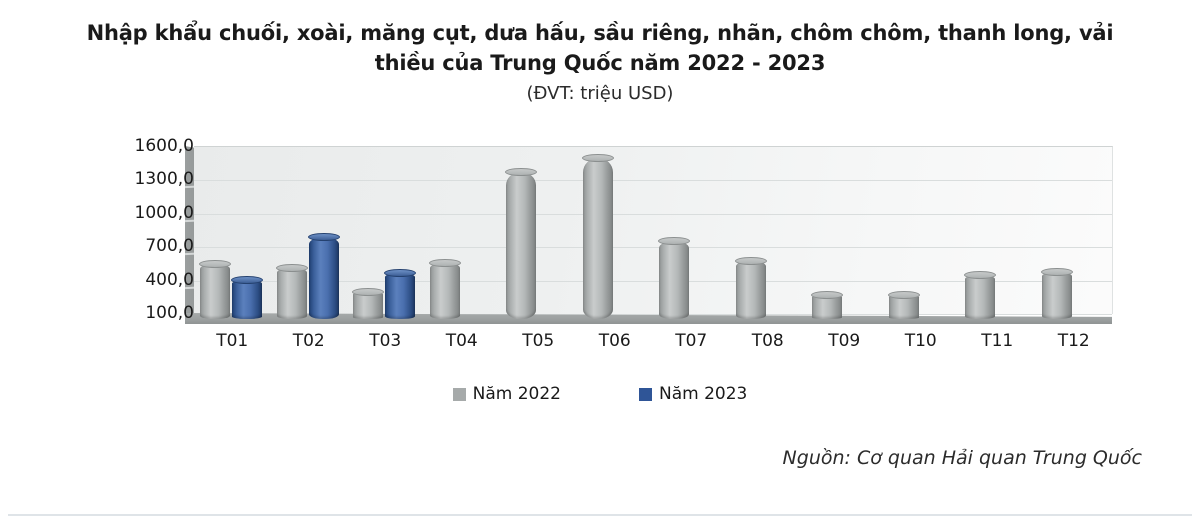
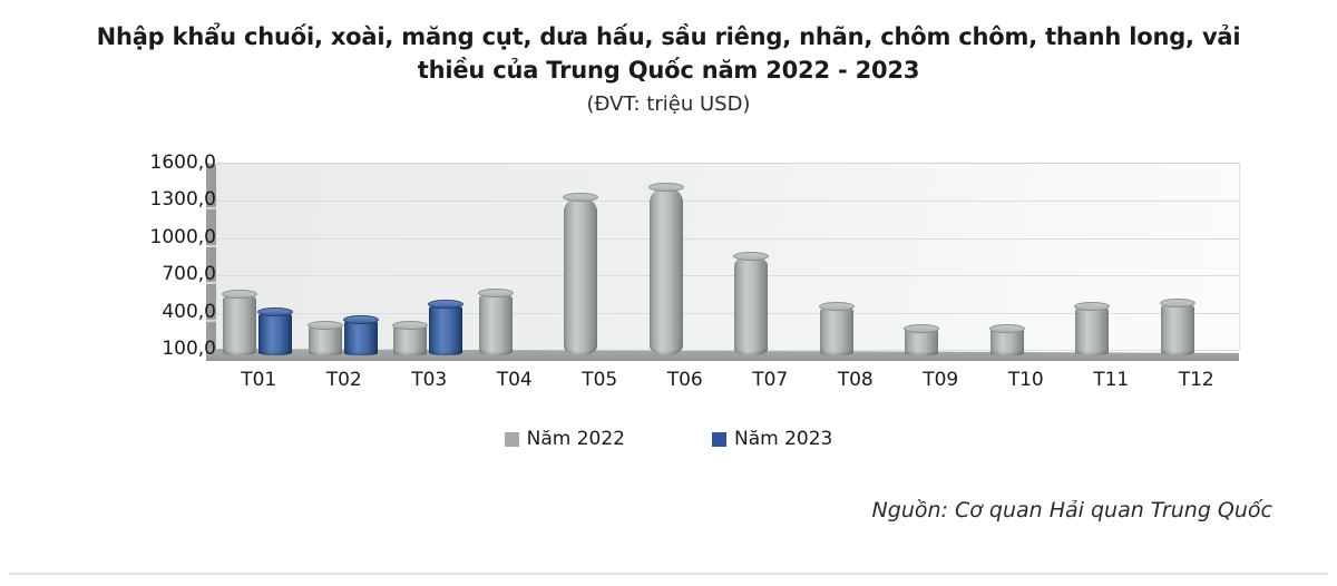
Năm 2022/T02: 500 -> 280
Năm 2023/T02: 780 -> 330
Năm 2022/T05: 1370 -> 1320
Năm 2022/T06: 1490 -> 1400
Năm 2022/T07: 750 -> 850
Năm 2022/T08: 570 -> 440
